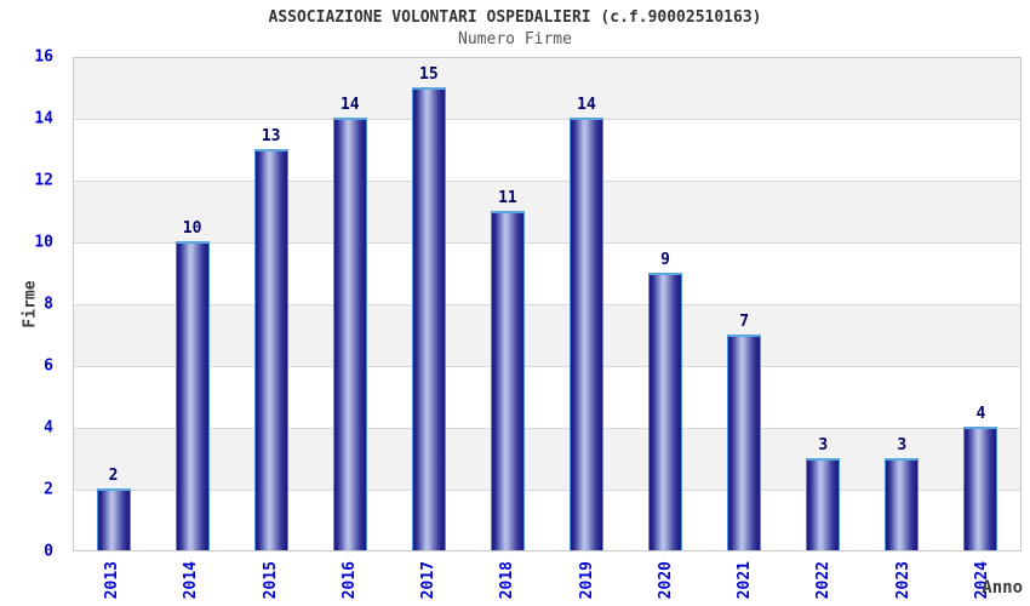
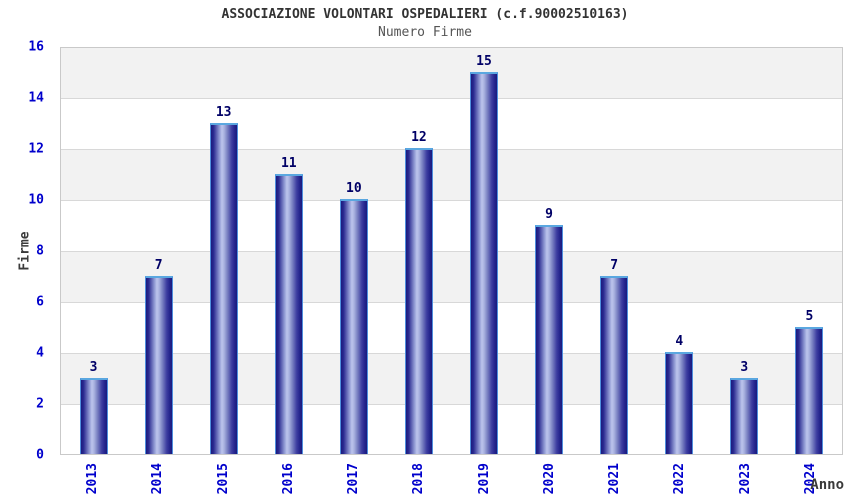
2013: 2 -> 3
2014: 10 -> 7
2016: 14 -> 11
2017: 15 -> 10
2018: 11 -> 12
2019: 14 -> 15
2022: 3 -> 4
2024: 4 -> 5
